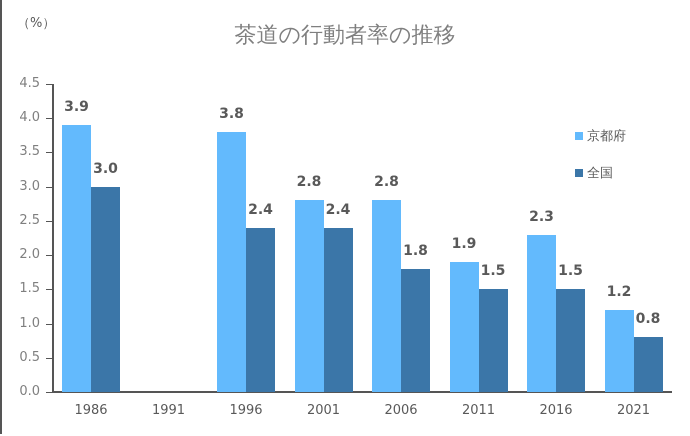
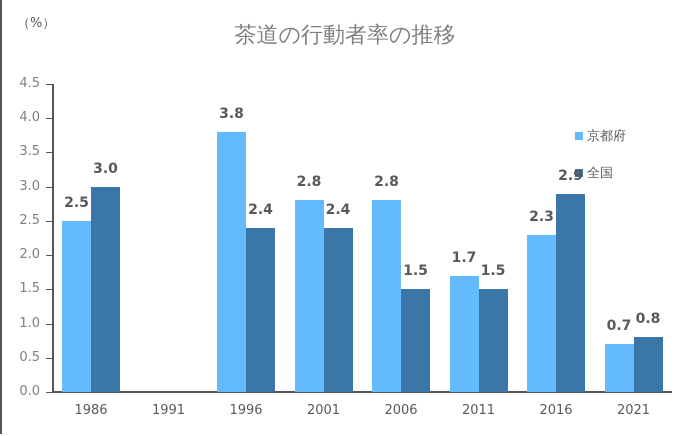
京都府/1986: 3.9 -> 2.5
全国/2006: 1.8 -> 1.5
京都府/2011: 1.9 -> 1.7
全国/2016: 1.5 -> 2.9
京都府/2021: 1.2 -> 0.7
